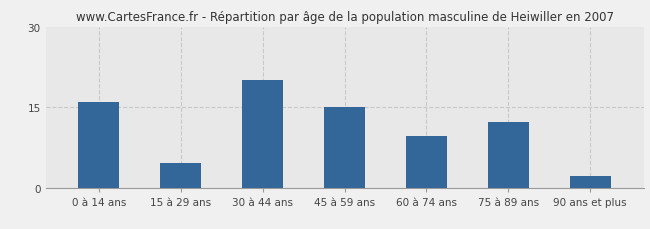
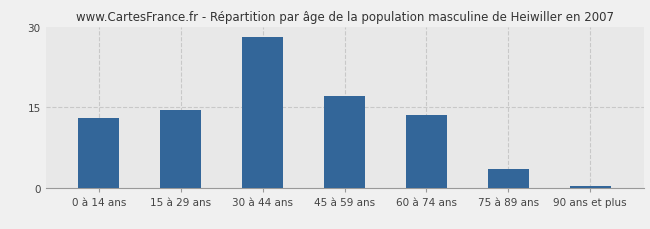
0 à 14 ans: 16.0 -> 13.0
15 à 29 ans: 4.6 -> 14.5
30 à 44 ans: 20.0 -> 28.0
45 à 59 ans: 15.0 -> 17.0
60 à 74 ans: 9.6 -> 13.5
75 à 89 ans: 12.2 -> 3.5
90 ans et plus: 2.2 -> 0.3
